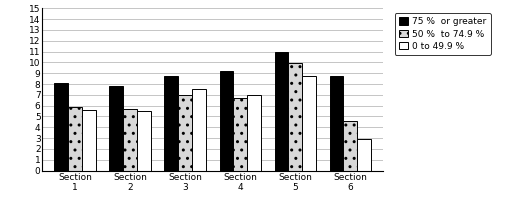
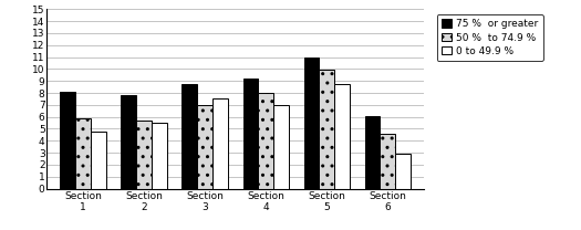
0 to 49.9 %/Section 1: 5.6 -> 4.8
50 % to 74.9 %/Section 4: 6.7 -> 8.0
75 % or greater/Section 6: 8.7 -> 6.1
